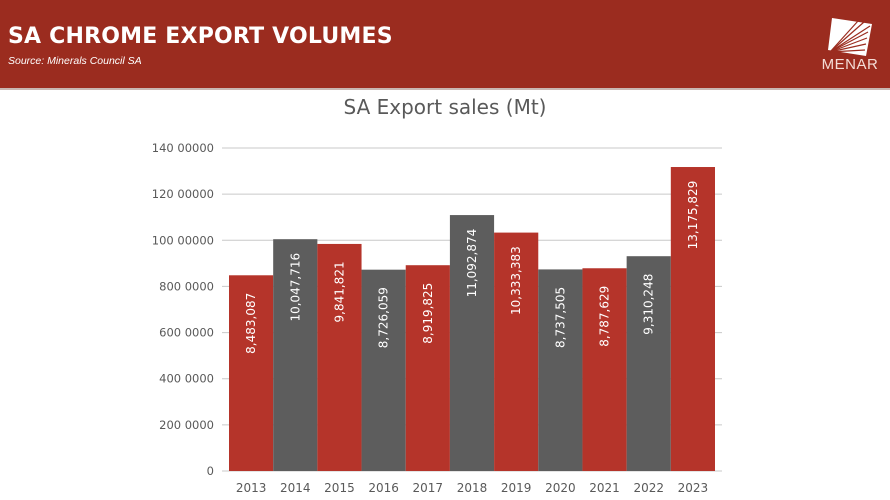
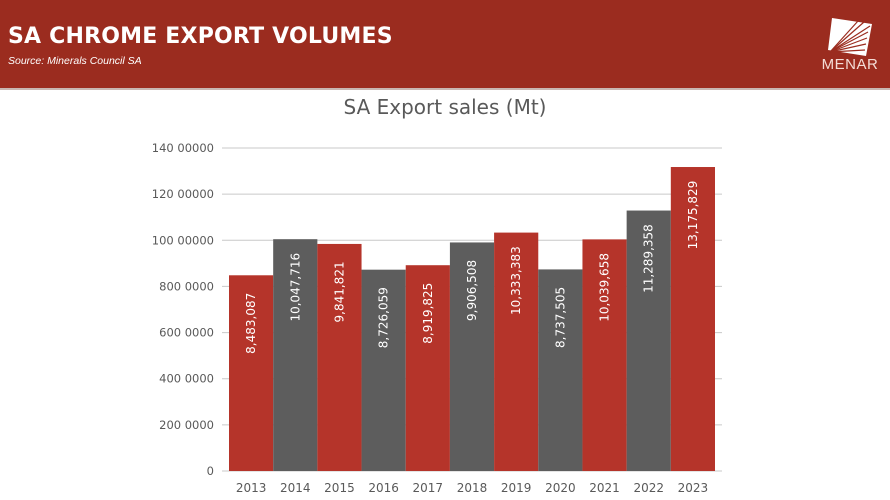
2018: 11,092,874 -> 9,906,508
2021: 8,787,629 -> 10,039,658
2022: 9,310,248 -> 11,289,358
